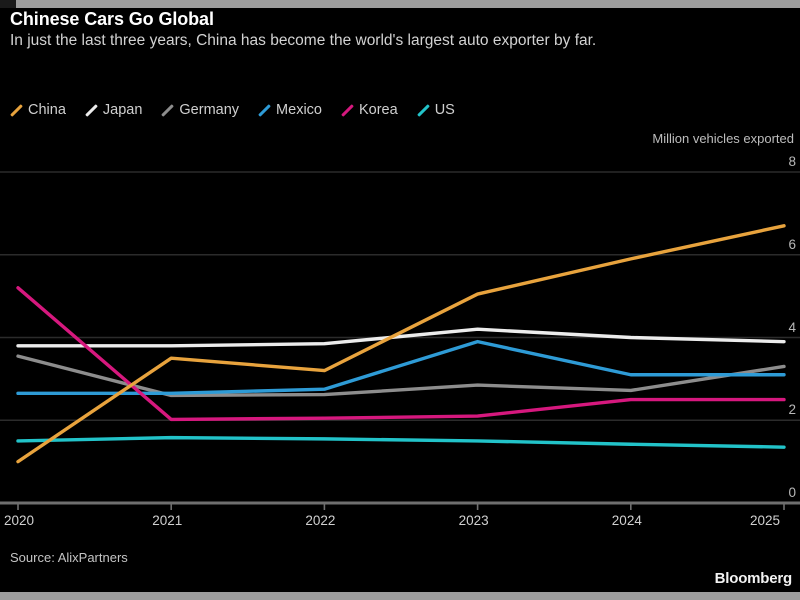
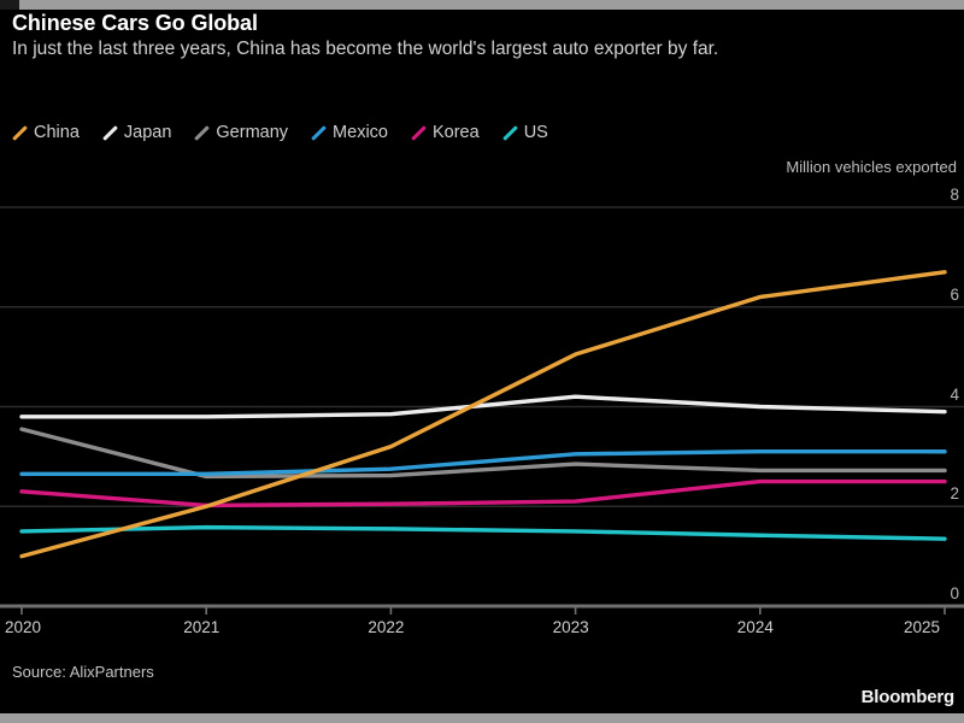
Korea/2020: 5.2 -> 2.3
China/2021: 3.5 -> 2.0
Mexico/2023: 3.9 -> 3.0
China/2024: 5.9 -> 6.2
Germany/2025: 3.3 -> 2.7
